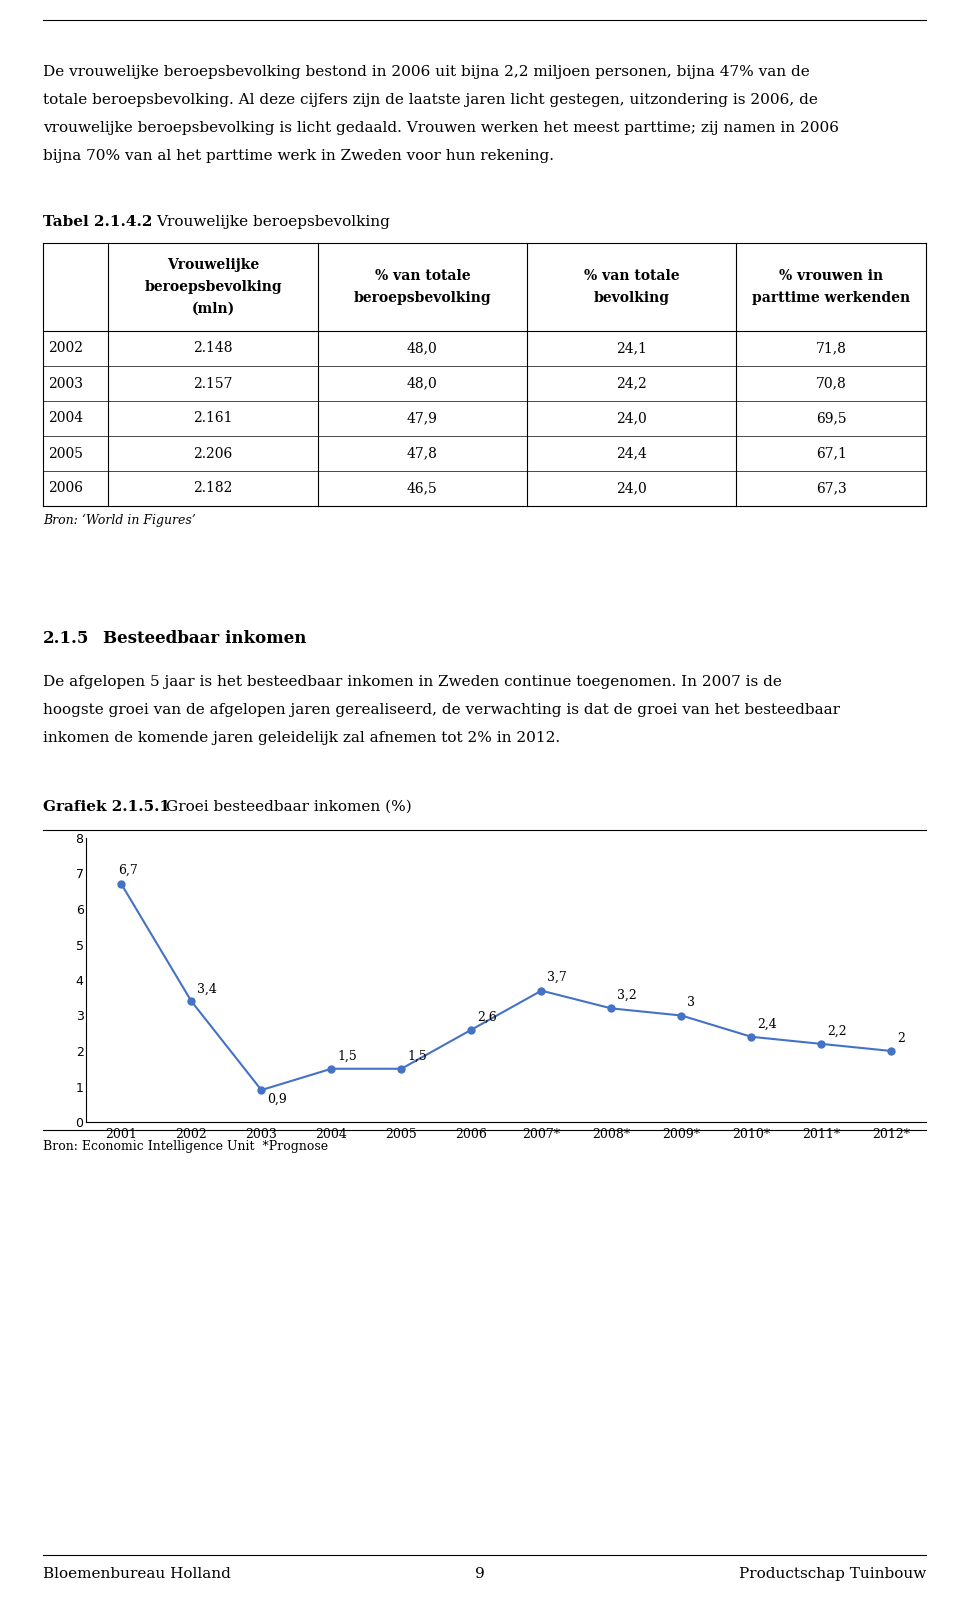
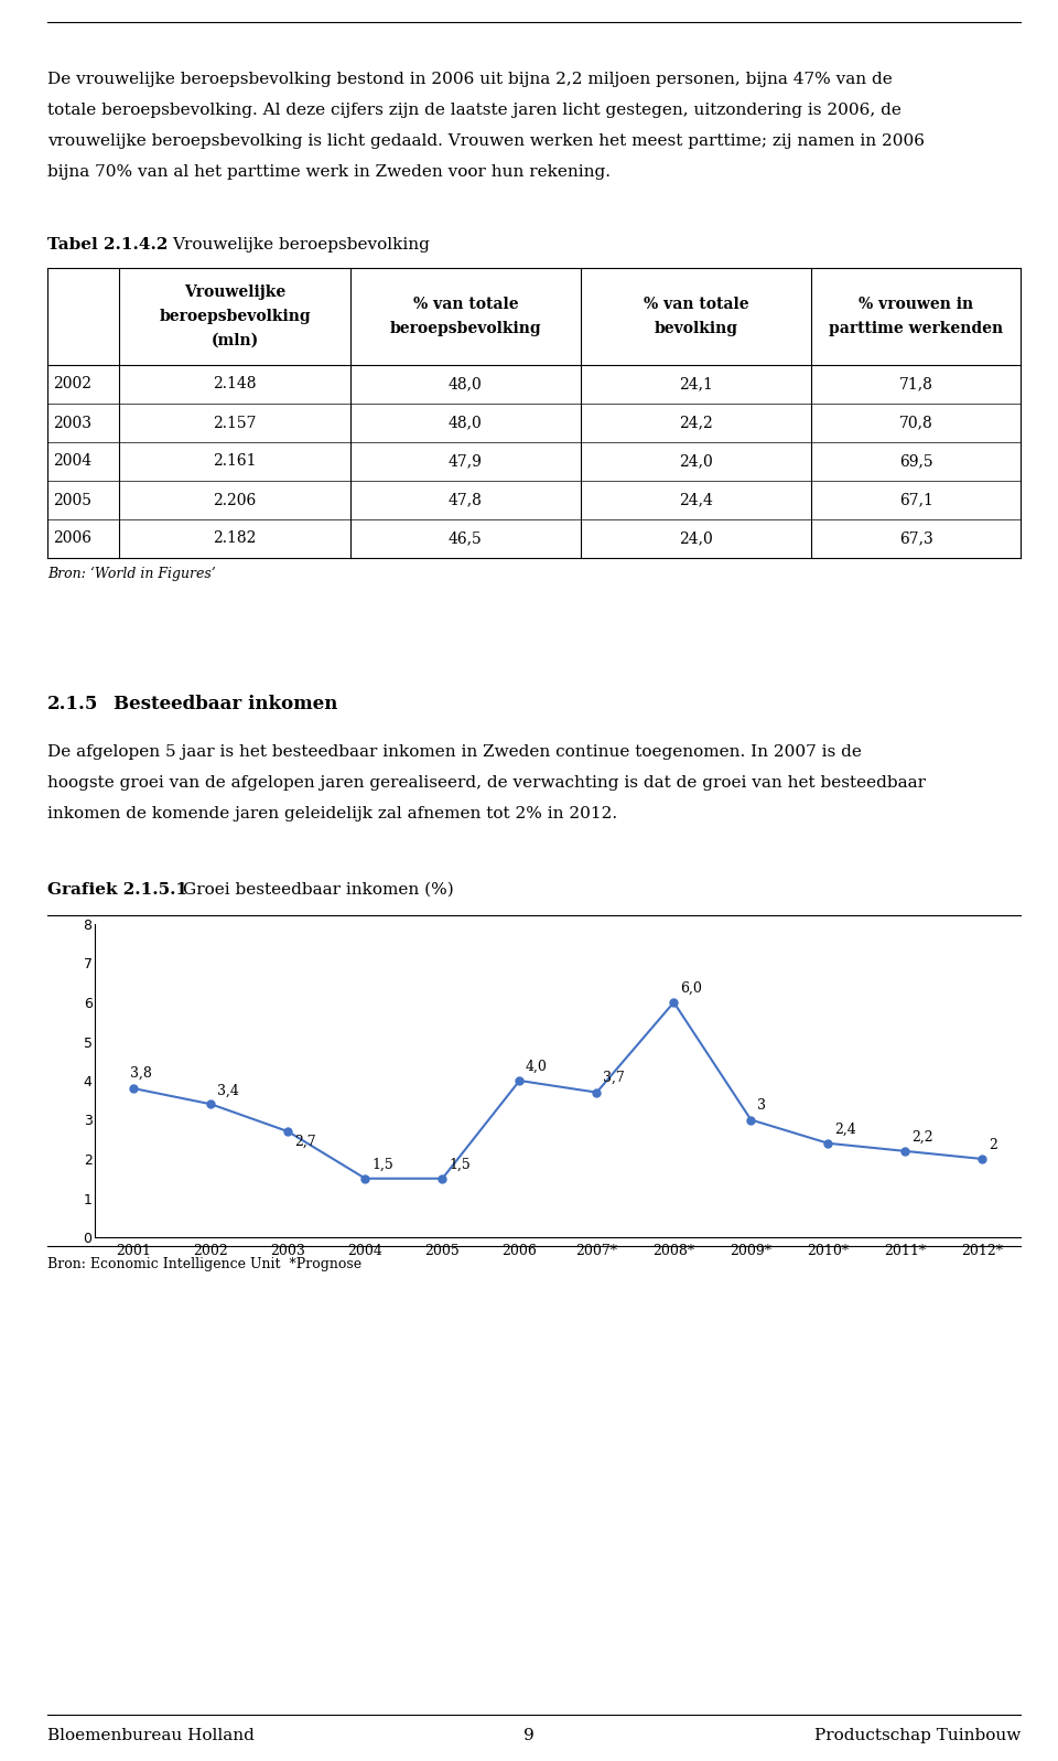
2001: 6,7 -> 3,8
2003: 0,9 -> 2,7
2006: 2,6 -> 4,0
2008*: 3,2 -> 6,0
